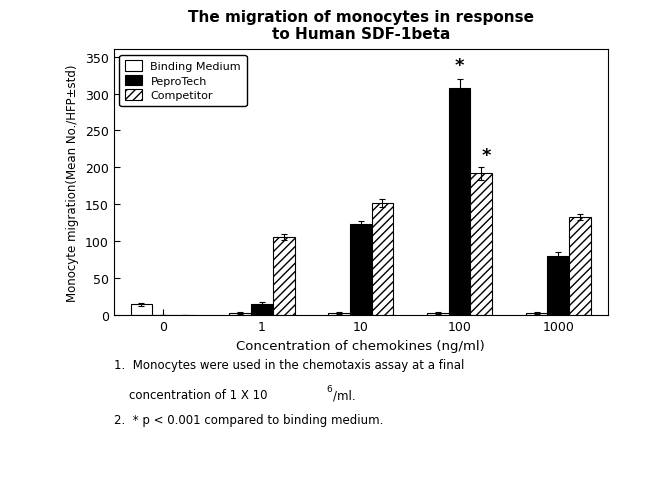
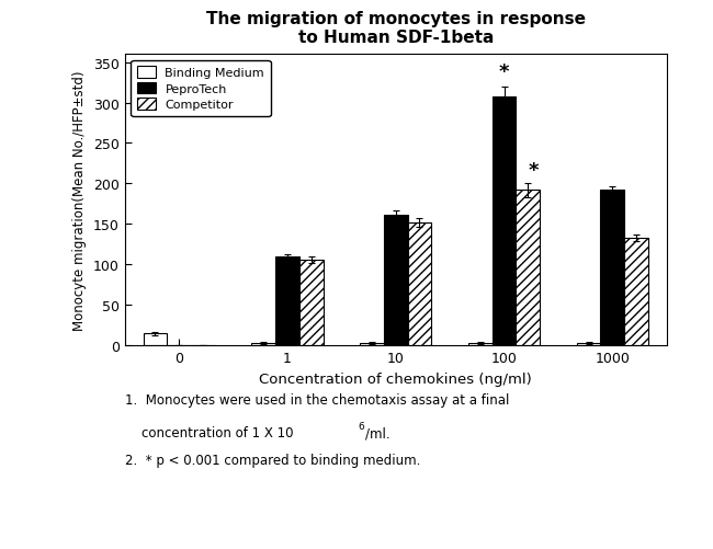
PeproTech/1: 15 -> 110
PeproTech/10: 123 -> 162
PeproTech/1000: 80 -> 192
